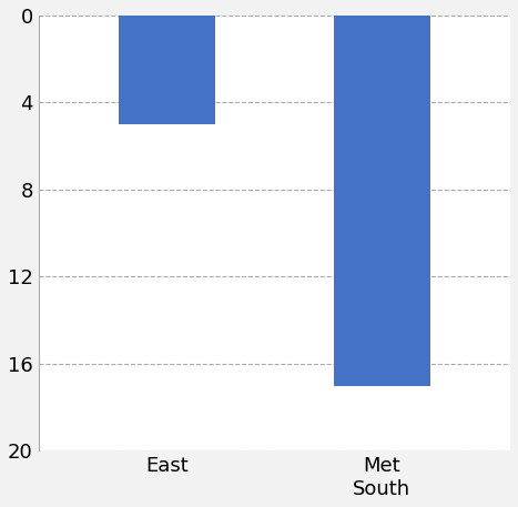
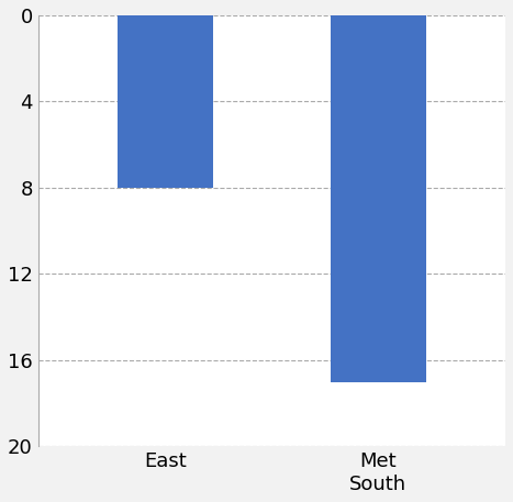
East: 5 -> 8
